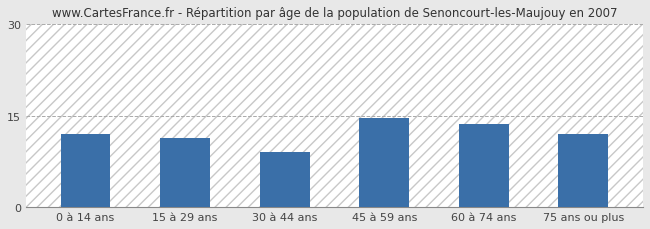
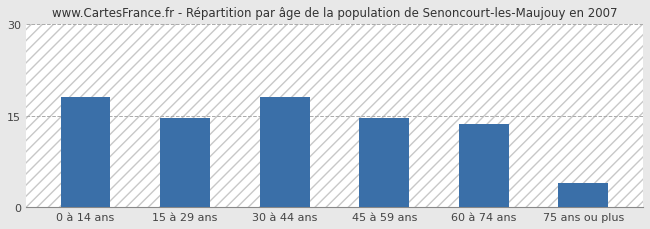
0 à 14 ans: 12.0 -> 18.0
15 à 29 ans: 11.4 -> 14.7
30 à 44 ans: 9.0 -> 18.0
75 ans ou plus: 12.0 -> 4.0
